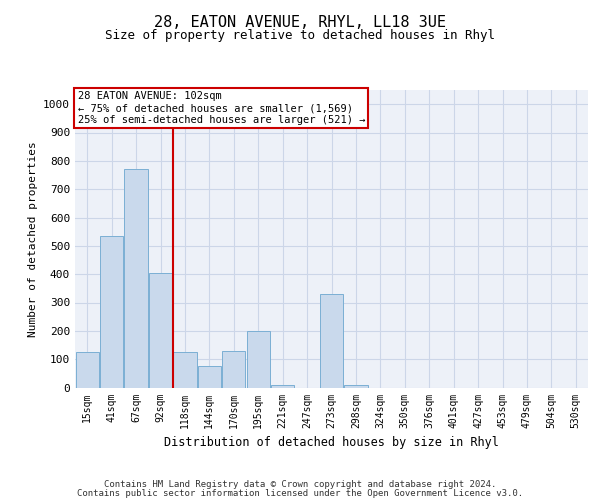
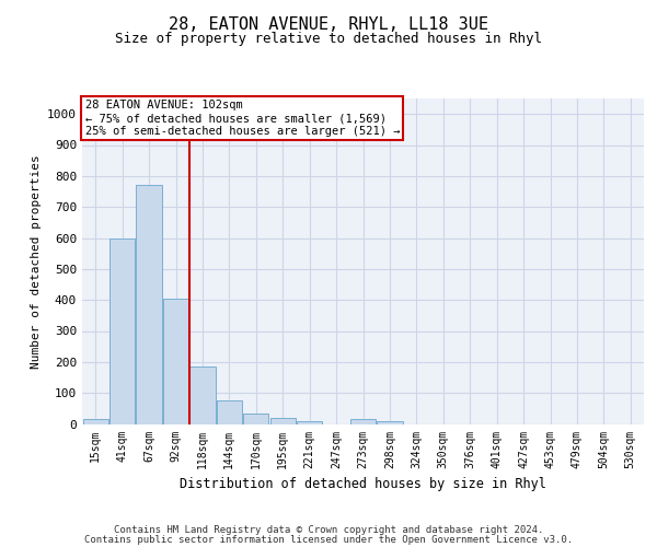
15sqm: 125 -> 15
41sqm: 535 -> 600
118sqm: 125 -> 185
170sqm: 130 -> 35
195sqm: 200 -> 20
273sqm: 330 -> 15
